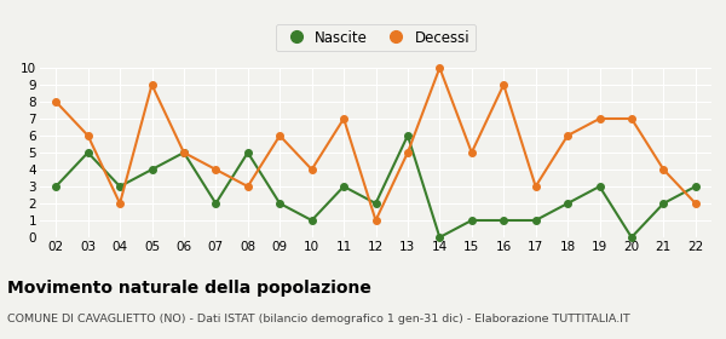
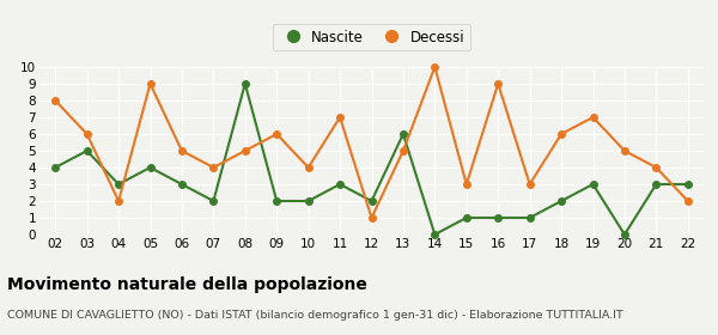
Nascite/02: 3 -> 4
Nascite/06: 5 -> 3
Nascite/08: 5 -> 9
Decessi/08: 3 -> 5
Nascite/10: 1 -> 2
Decessi/15: 5 -> 3
Decessi/20: 7 -> 5
Nascite/21: 2 -> 3
